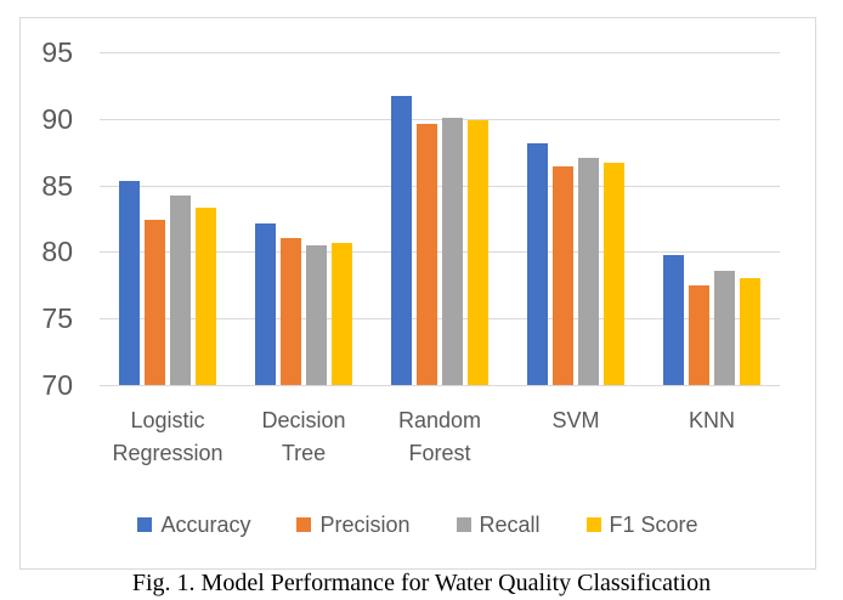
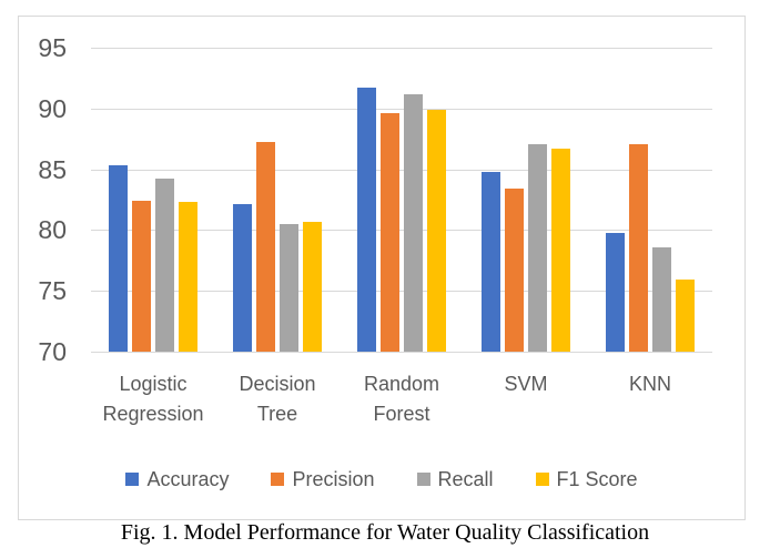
F1 Score/Logistic Regression: 83.3 -> 82.3
Precision/Decision Tree: 81.0 -> 87.2
Recall/Random Forest: 90.1 -> 91.2
Accuracy/SVM: 88.2 -> 84.8
Precision/SVM: 86.4 -> 83.4
Precision/KNN: 77.5 -> 87.1
F1 Score/KNN: 78.0 -> 75.9
